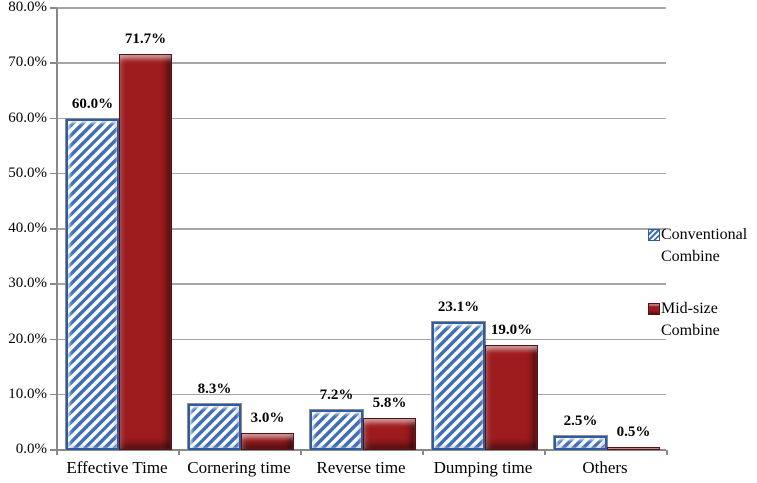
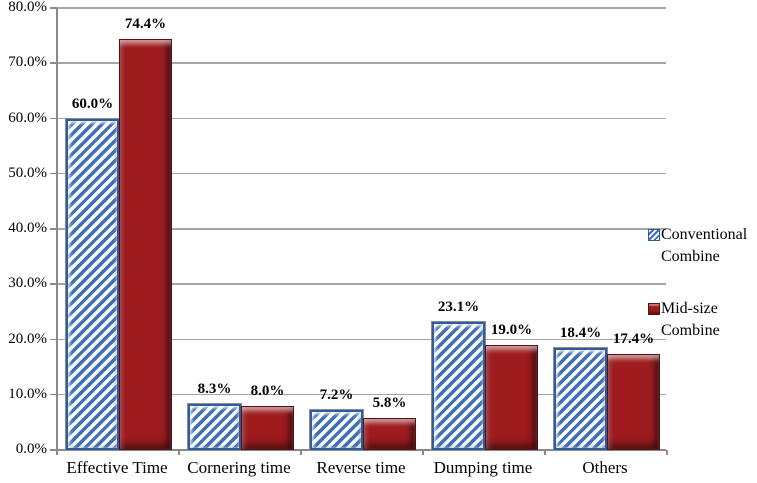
Mid-size Combine/Effective Time: 71.7% -> 74.4%
Mid-size Combine/Cornering time: 3.0% -> 8.0%
Conventional Combine/Others: 2.5% -> 18.4%
Mid-size Combine/Others: 0.5% -> 17.4%
